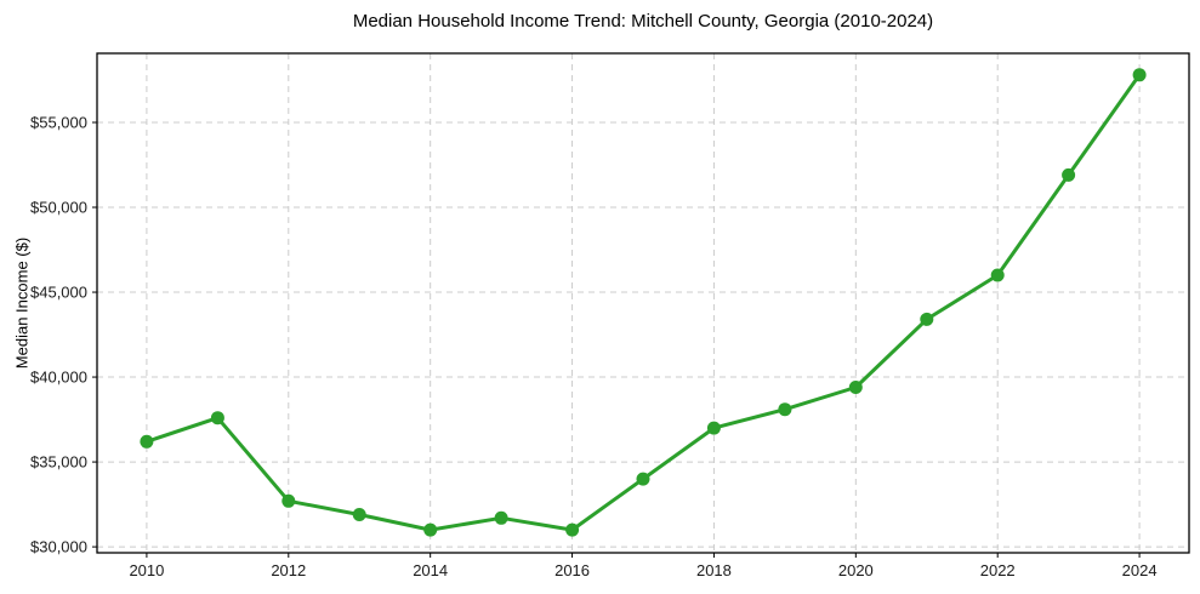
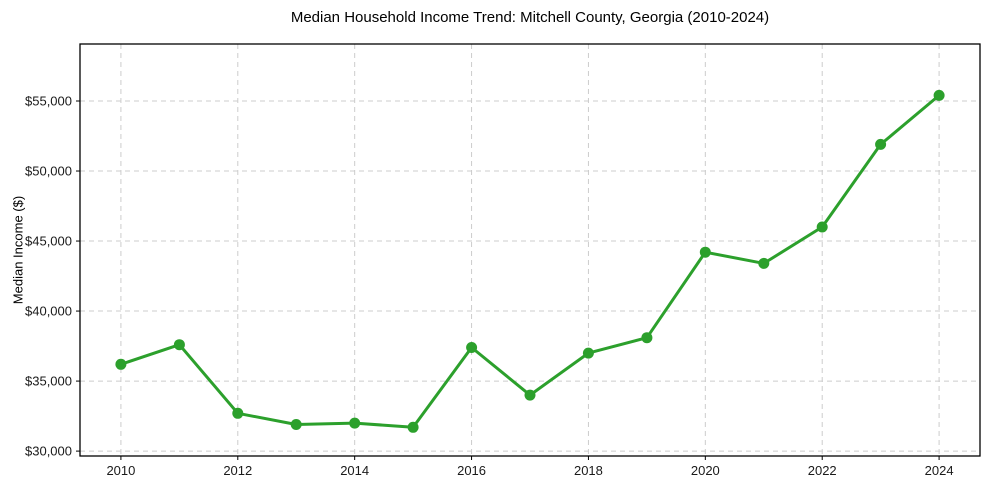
2014: $31000 -> $32000
2016: $31000 -> $37400
2020: $39400 -> $44200
2024: $57800 -> $55400
